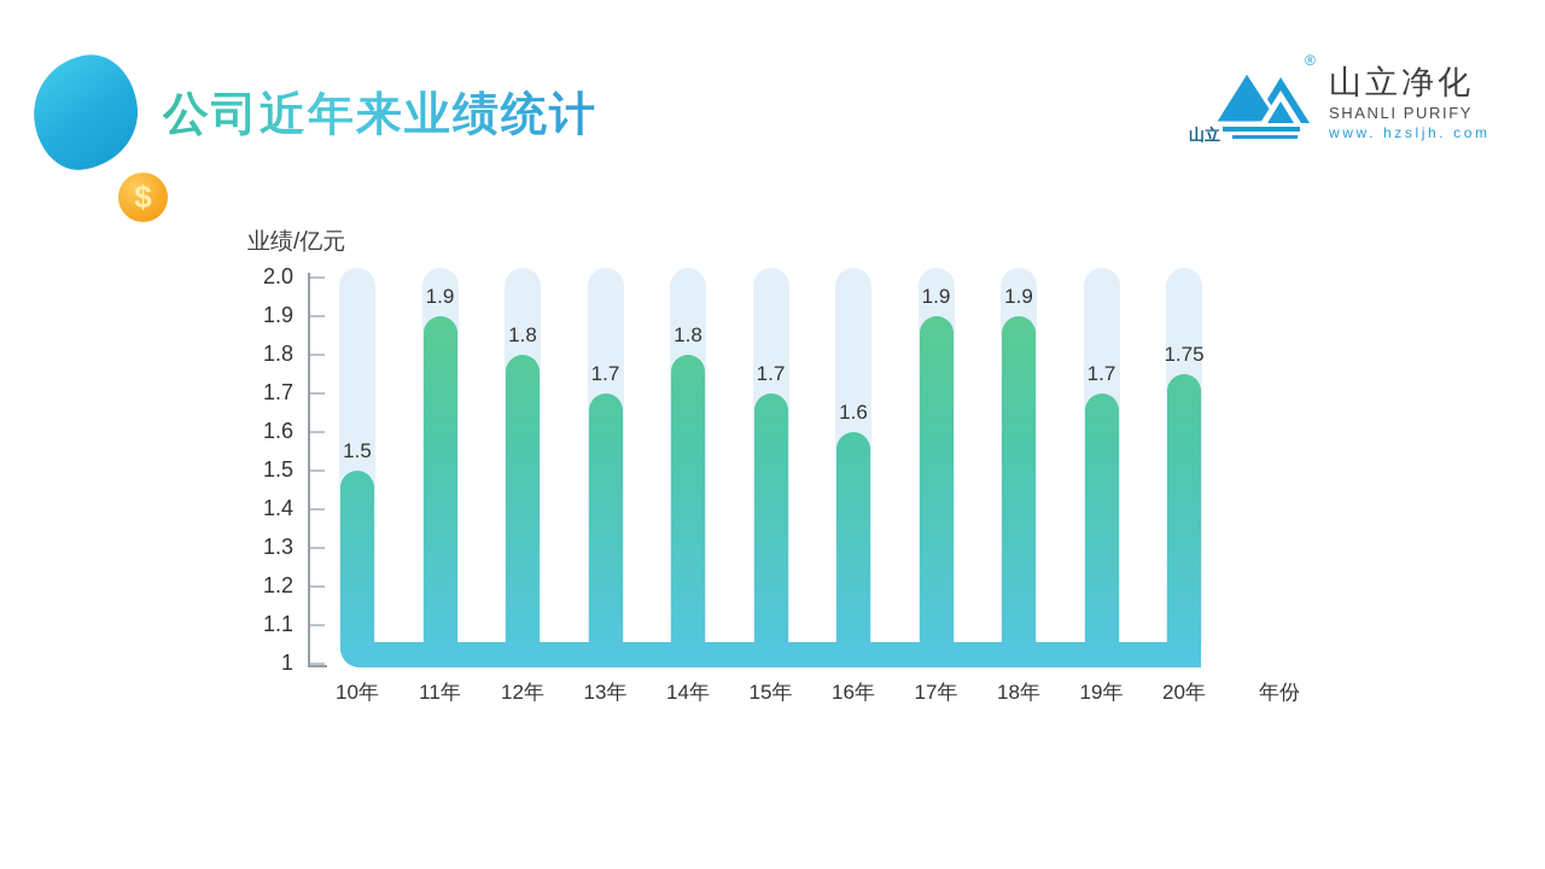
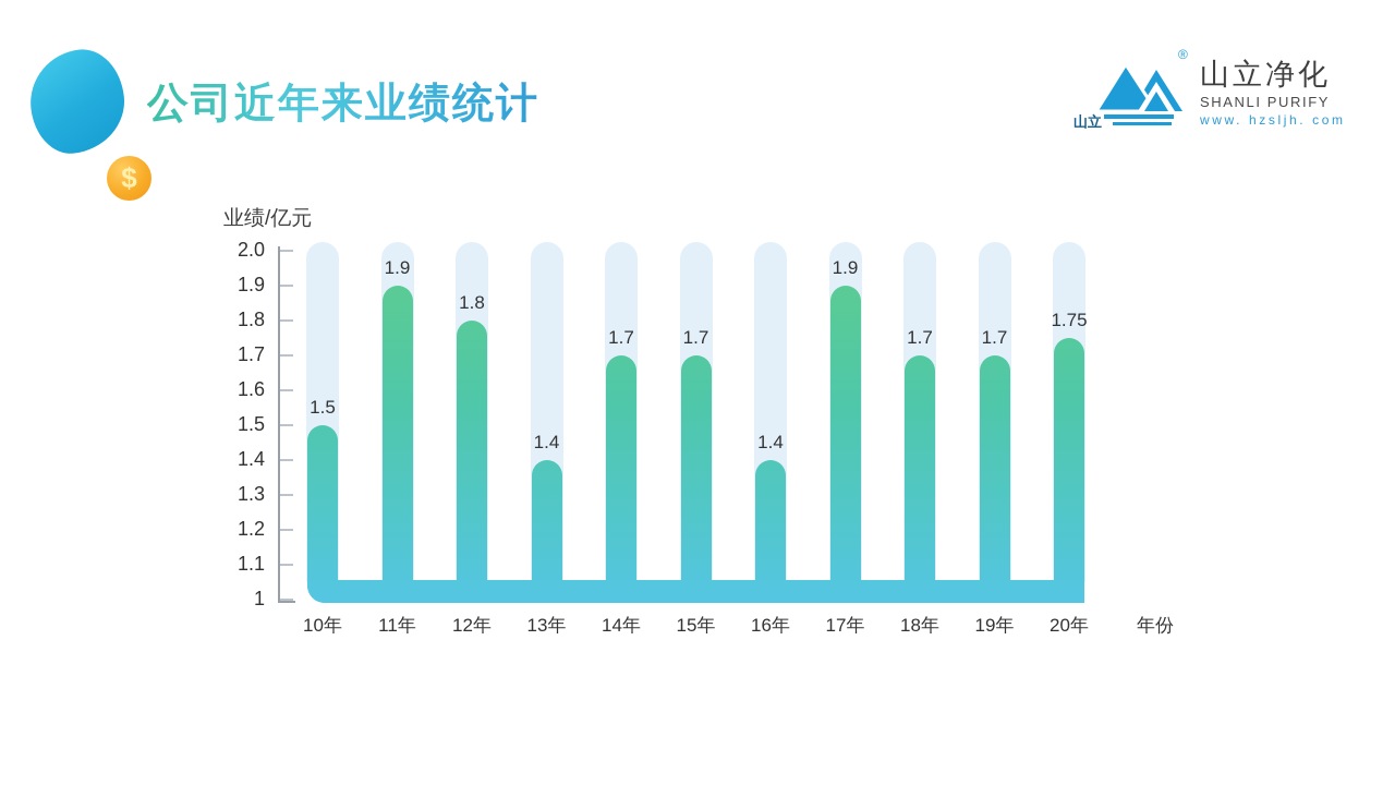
13年: 1.7 -> 1.4
14年: 1.8 -> 1.7
16年: 1.6 -> 1.4
18年: 1.9 -> 1.7
